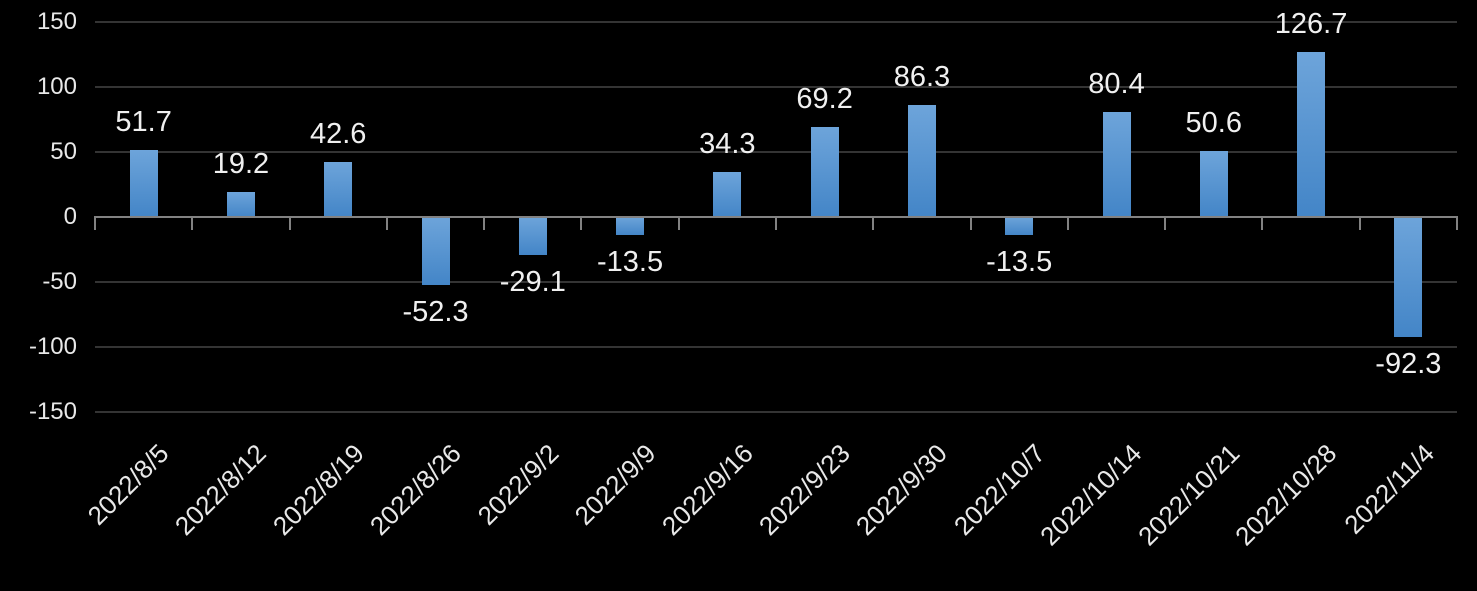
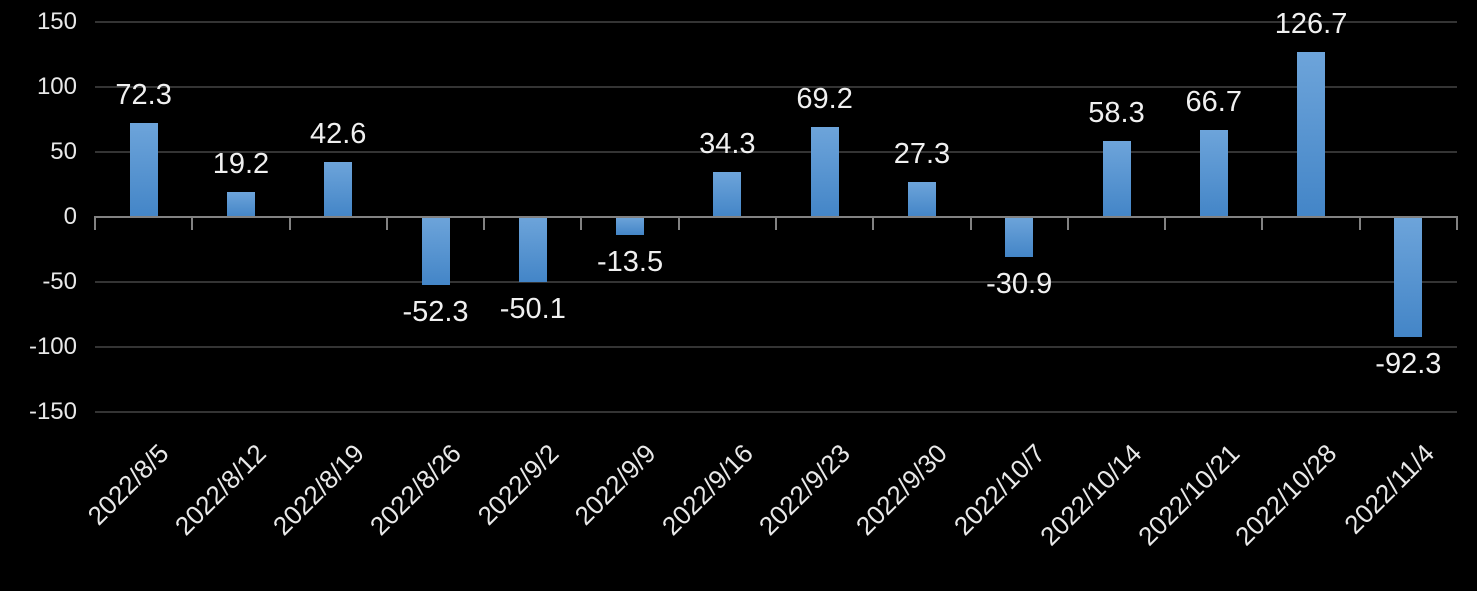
2022/8/5: 51.7 -> 72.3
2022/9/2: -29.1 -> -50.1
2022/9/30: 86.3 -> 27.3
2022/10/7: -13.5 -> -30.9
2022/10/14: 80.4 -> 58.3
2022/10/21: 50.6 -> 66.7
